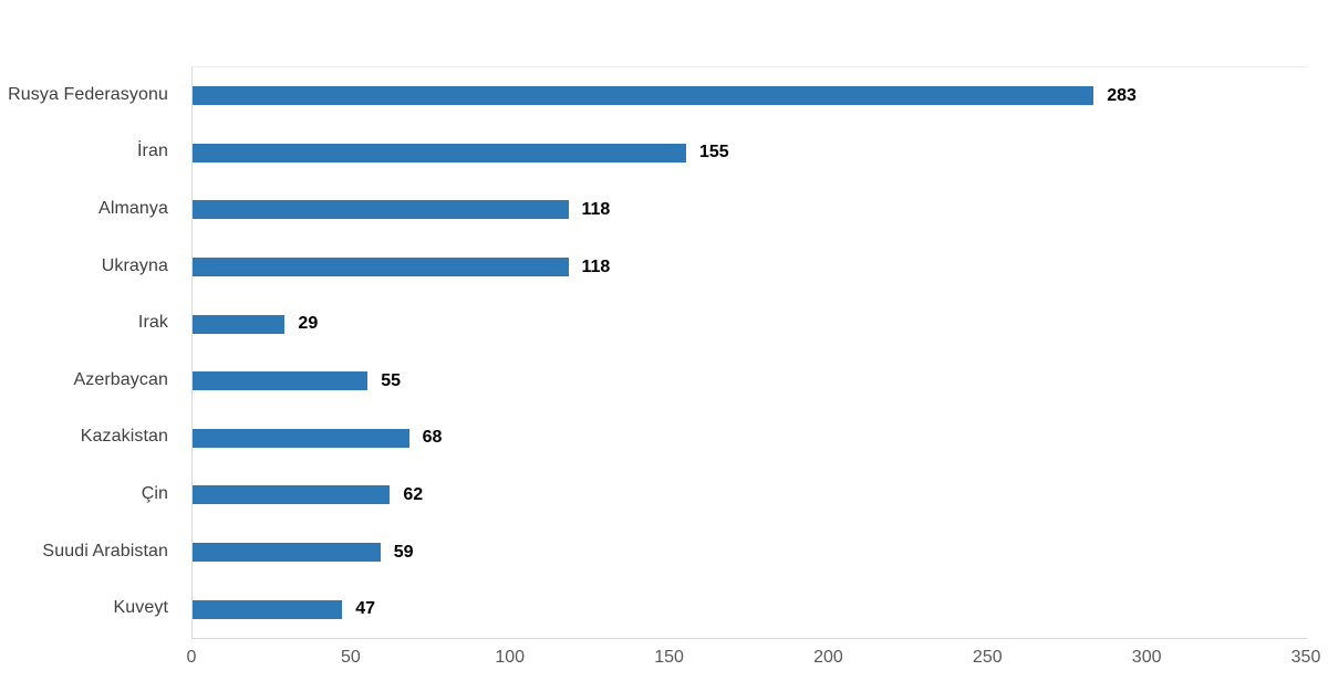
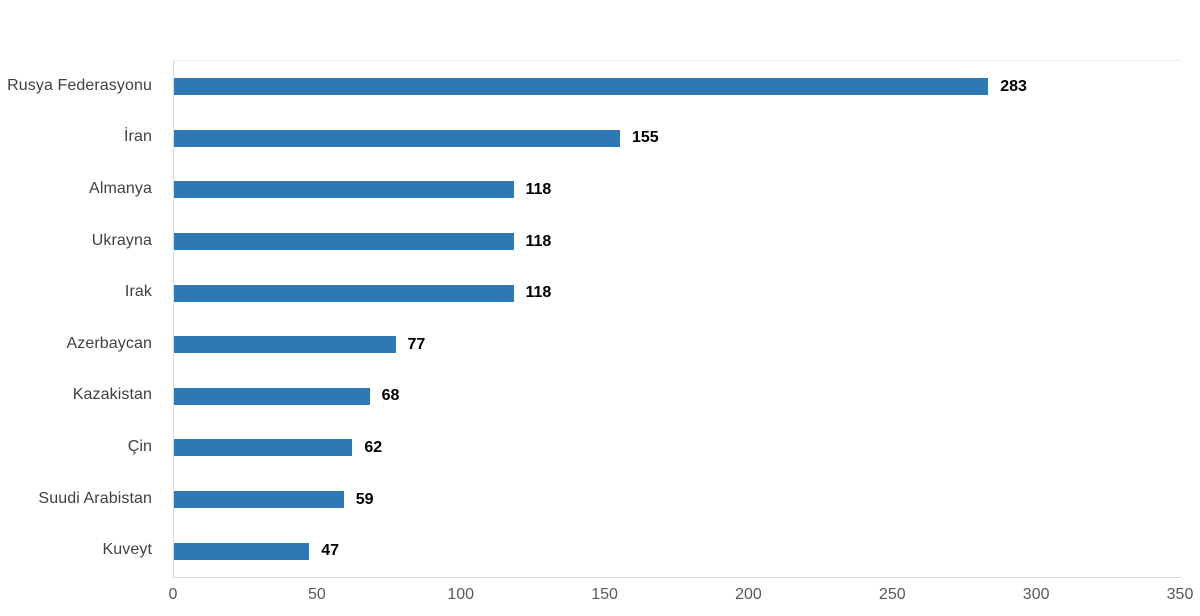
Irak: 29 -> 118
Azerbaycan: 55 -> 77
